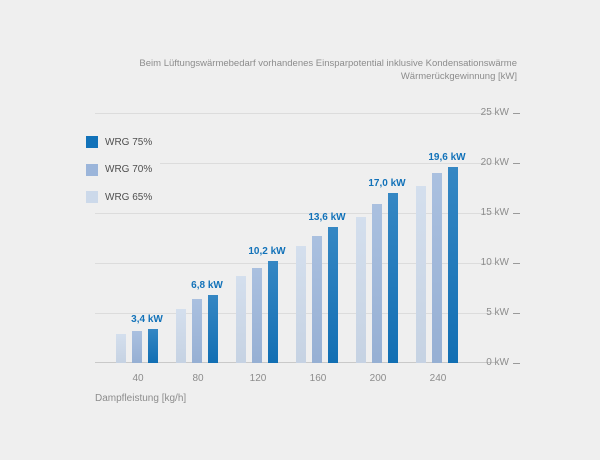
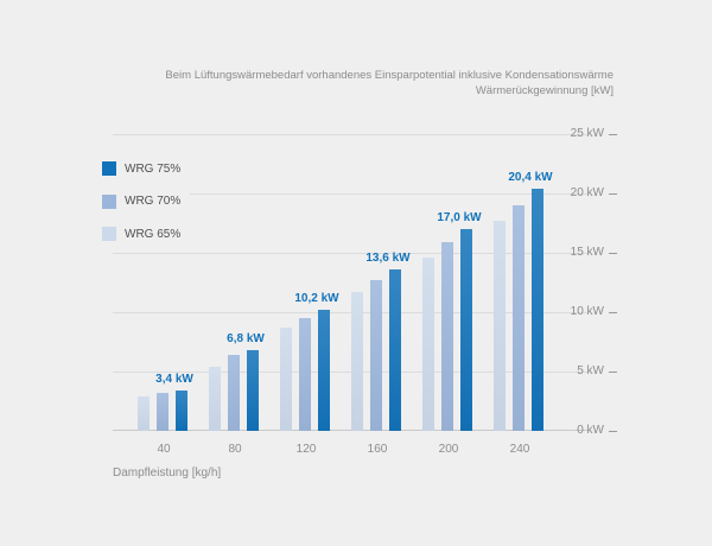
WRG 75%/240: 19,6 -> 20,4
